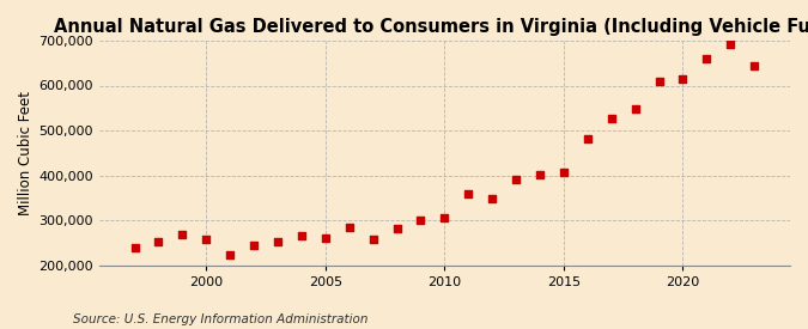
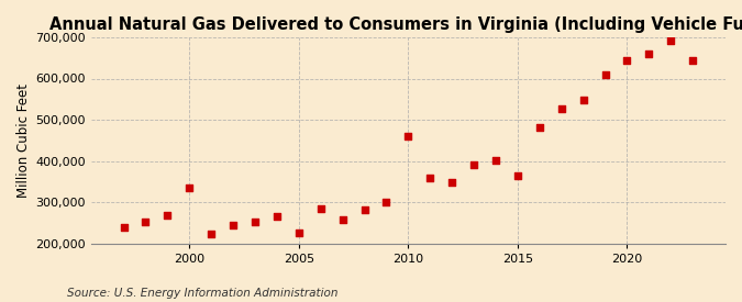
2000: 258,000 -> 335,000
2005: 260,000 -> 225,000
2010: 305,000 -> 460,000
2015: 408,000 -> 365,000
2020: 614,000 -> 645,000
